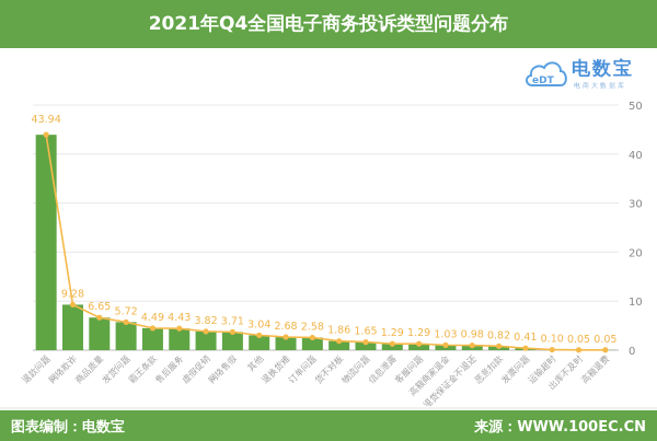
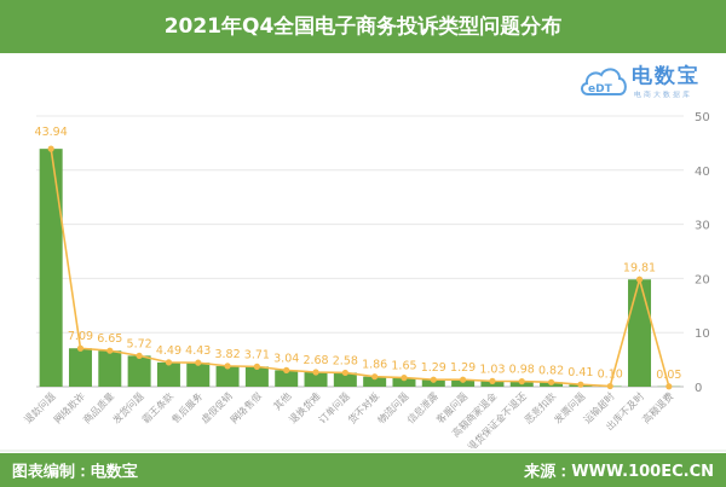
网络欺诈: 9.28 -> 7.09
出库不及时: 0.05 -> 19.81
